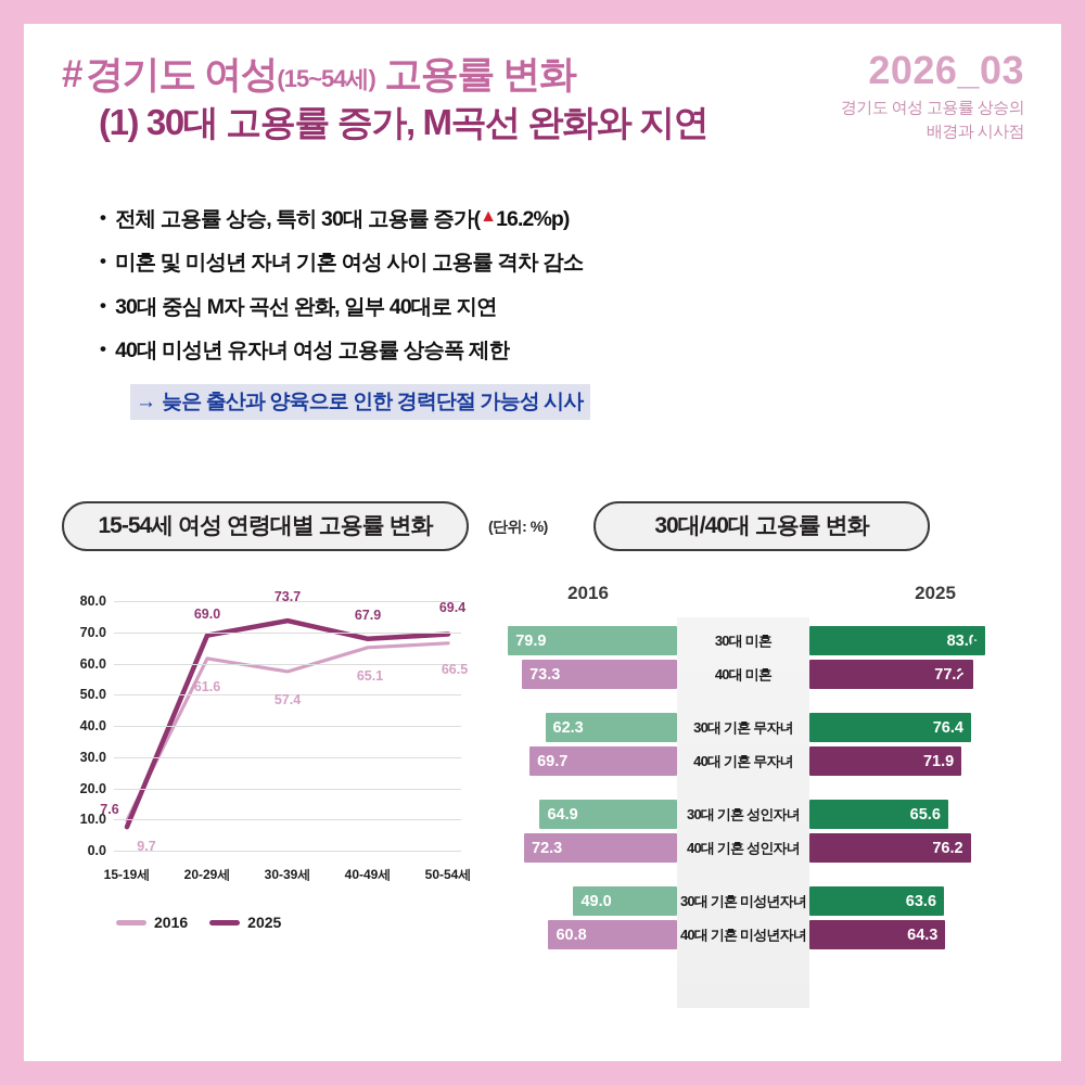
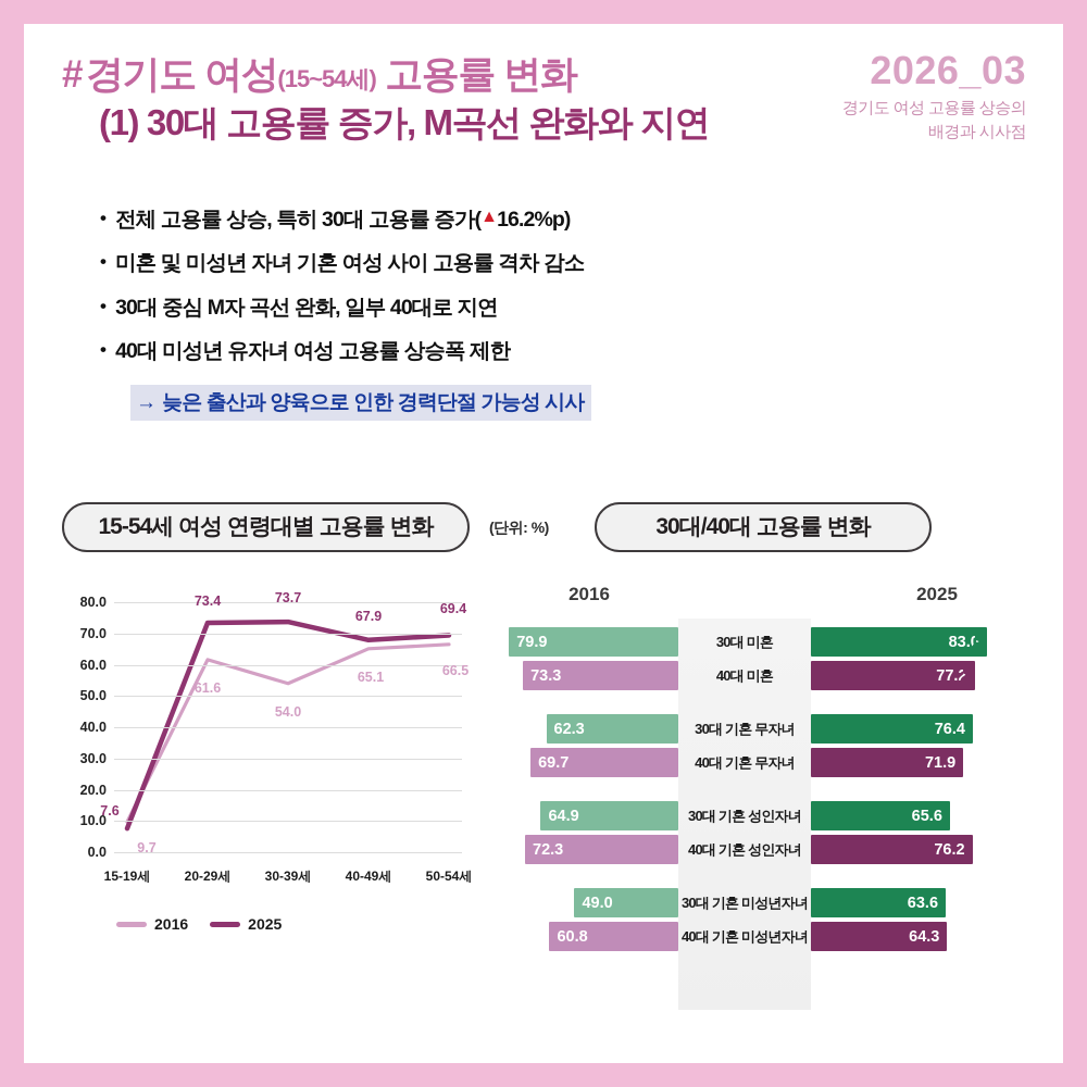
15-54세 여성 연령대별 고용률 변화/2025/20-29세: 69.0 -> 73.4
15-54세 여성 연령대별 고용률 변화/2016/30-39세: 57.4 -> 54.0
